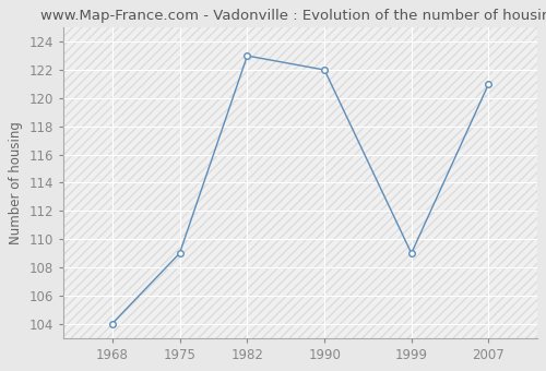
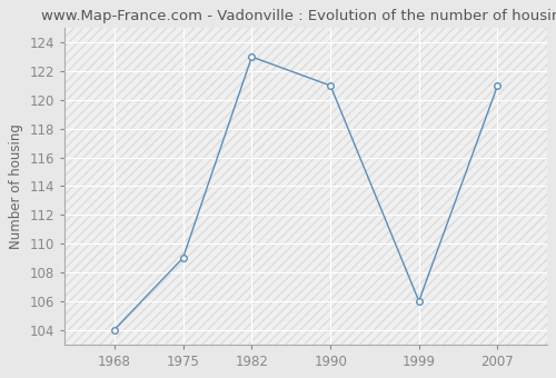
1990: 122 -> 121
1999: 109 -> 106
